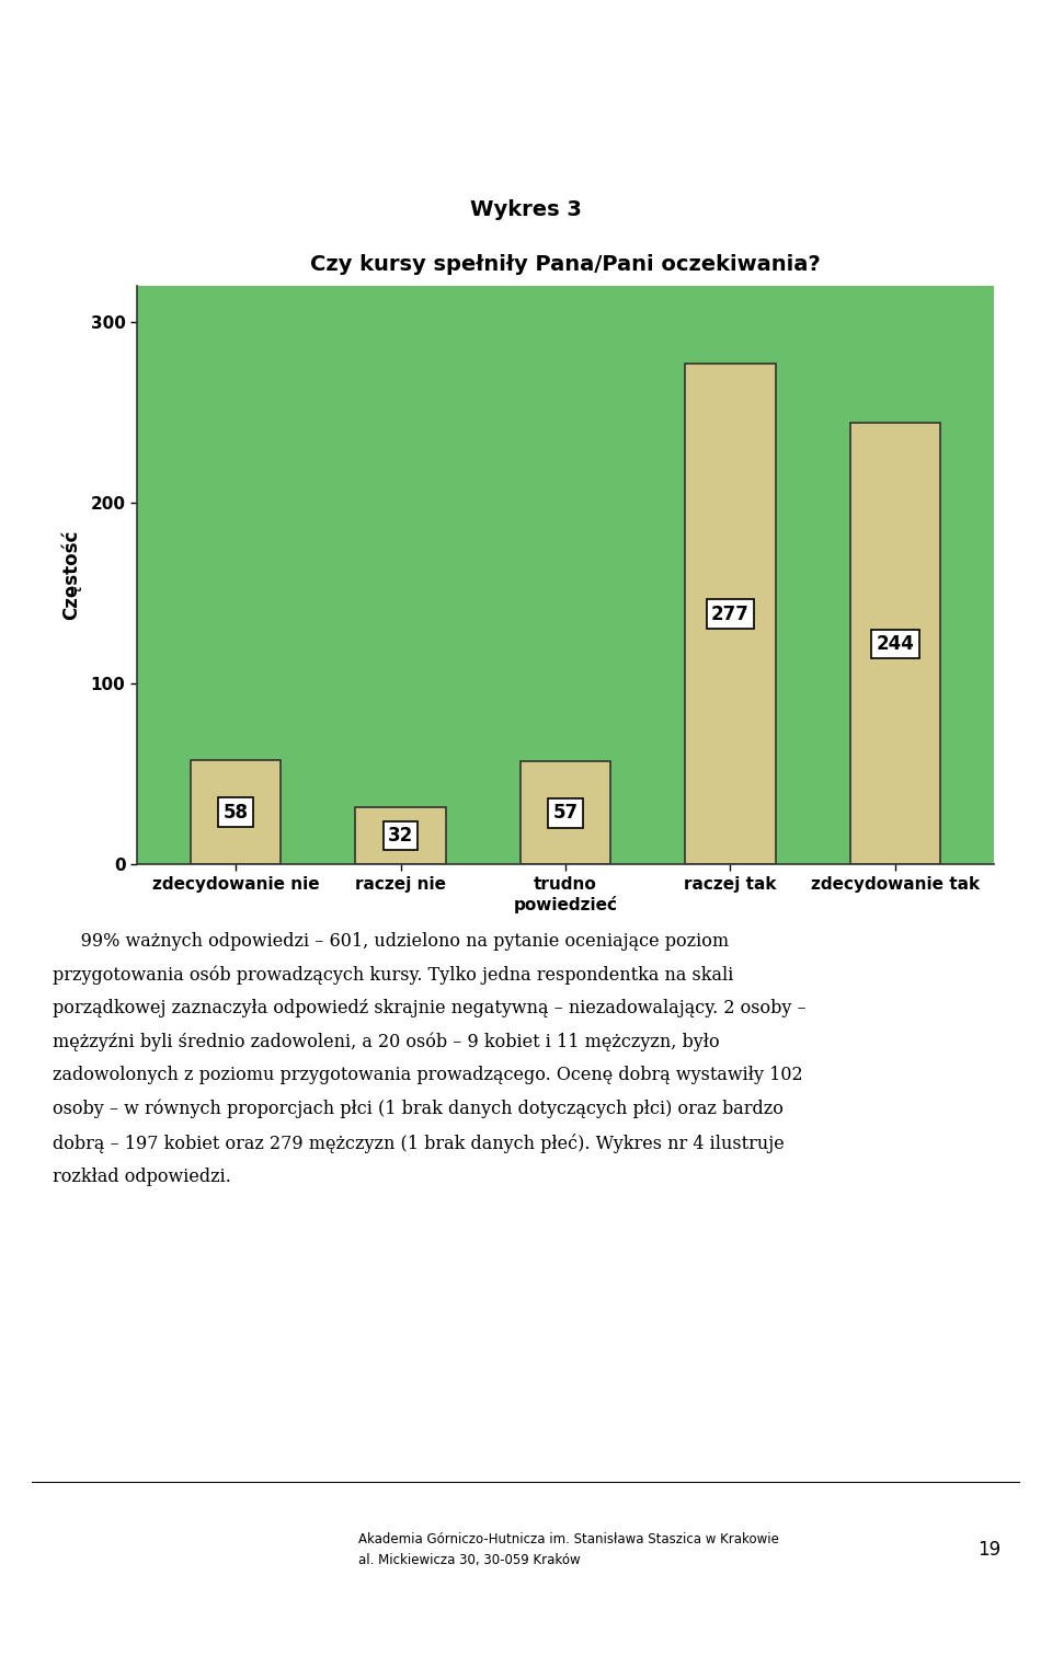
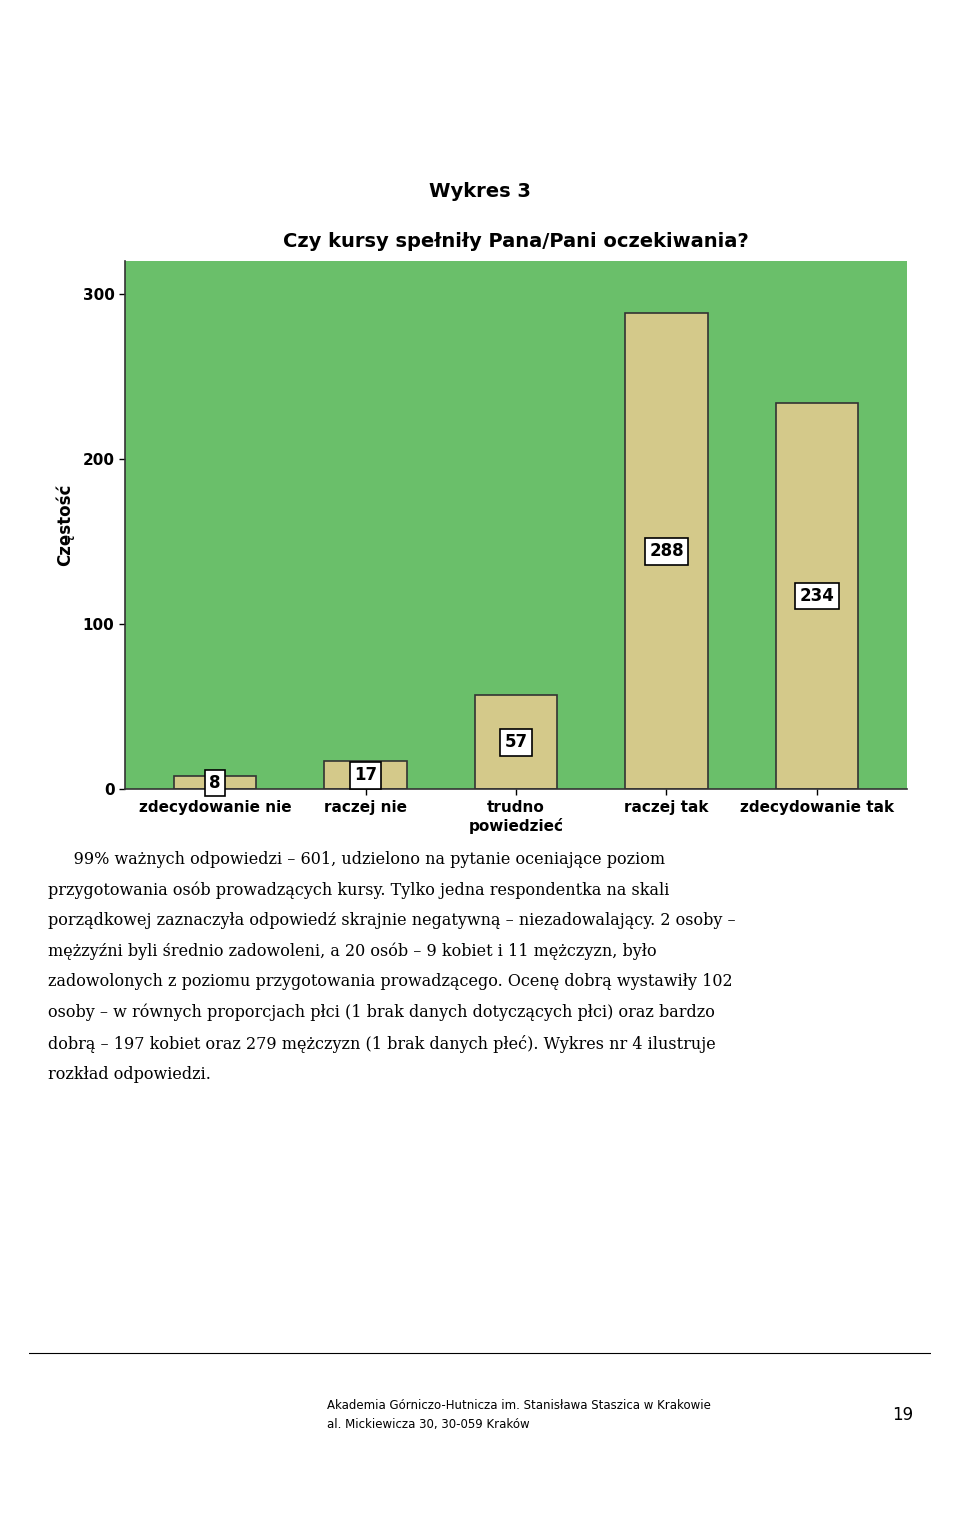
zdecydowanie nie: 58 -> 8
raczej nie: 32 -> 17
raczej tak: 277 -> 288
zdecydowanie tak: 244 -> 234
